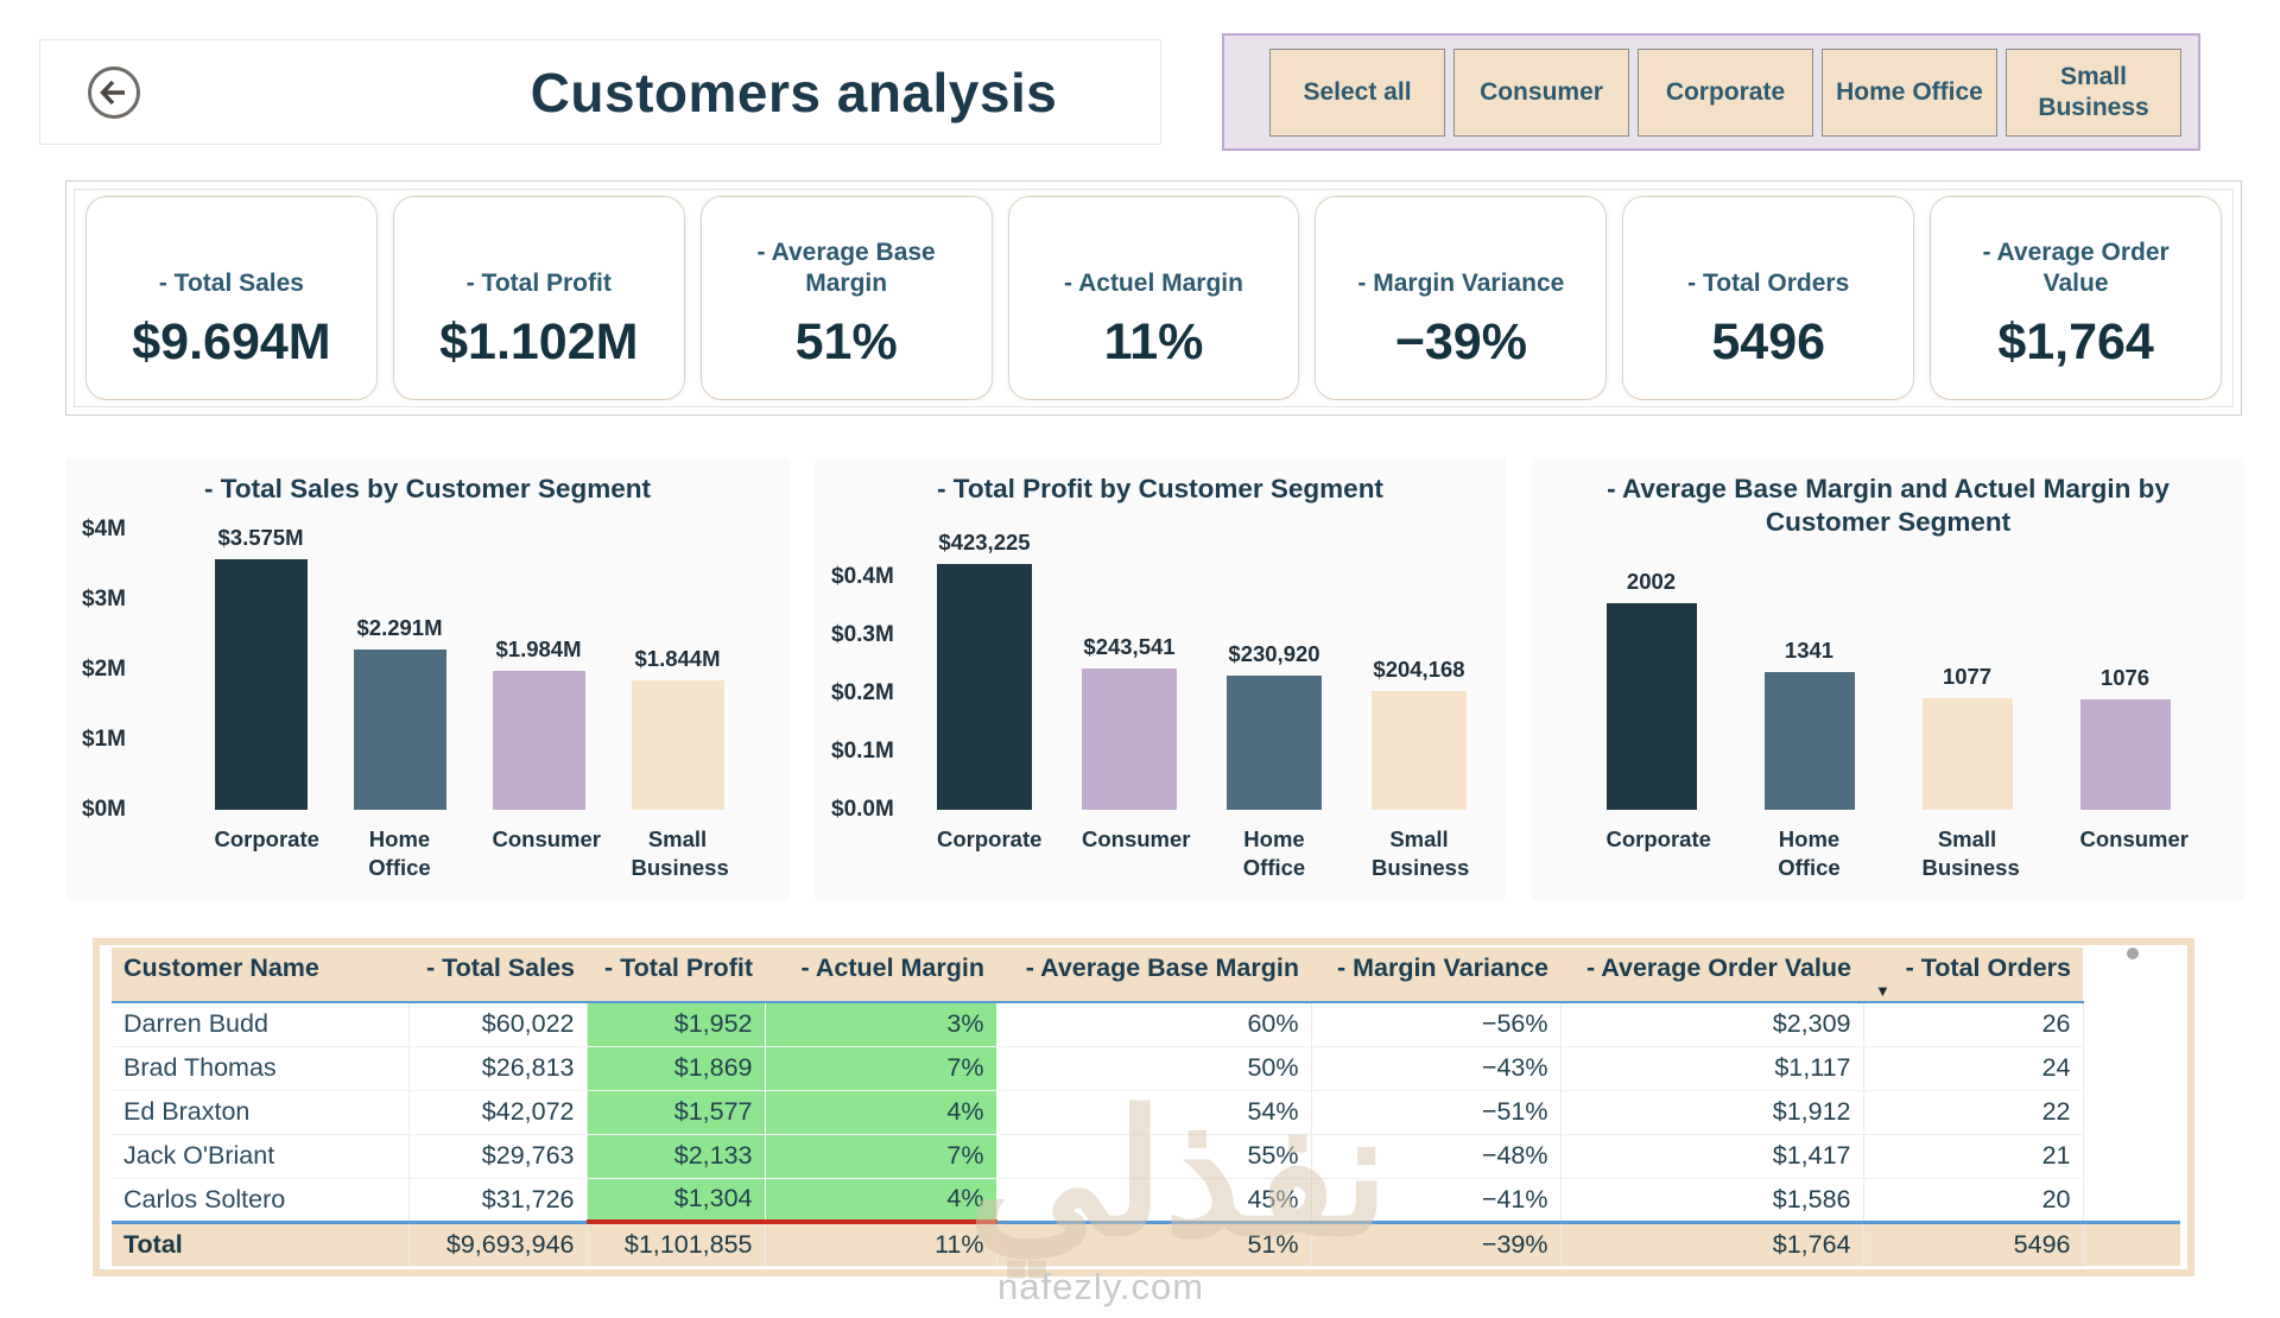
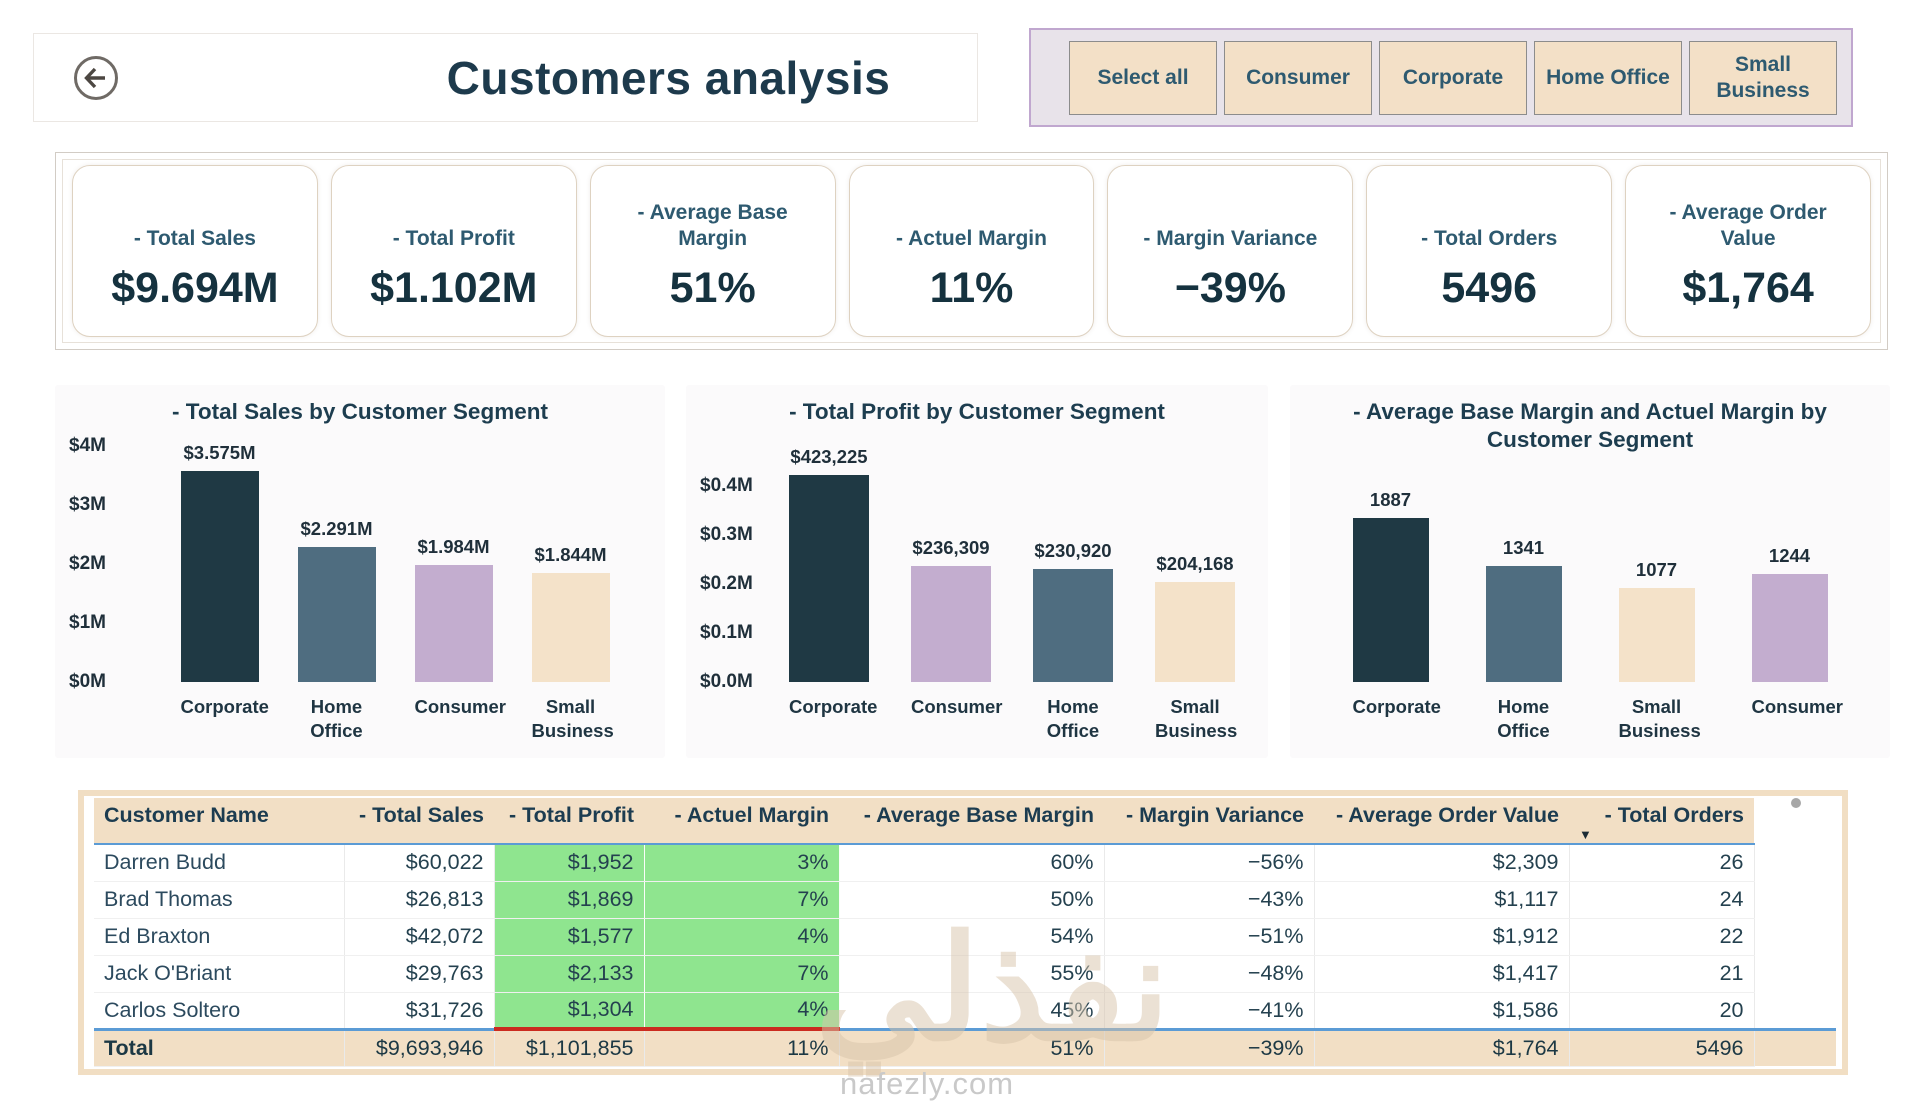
- Total Profit by Customer Segment/Consumer: $243,541 -> $236,309
- Average Base Margin and Actuel Margin by Customer Segment/Corporate: 2002 -> 1887
- Average Base Margin and Actuel Margin by Customer Segment/Consumer: 1076 -> 1244
